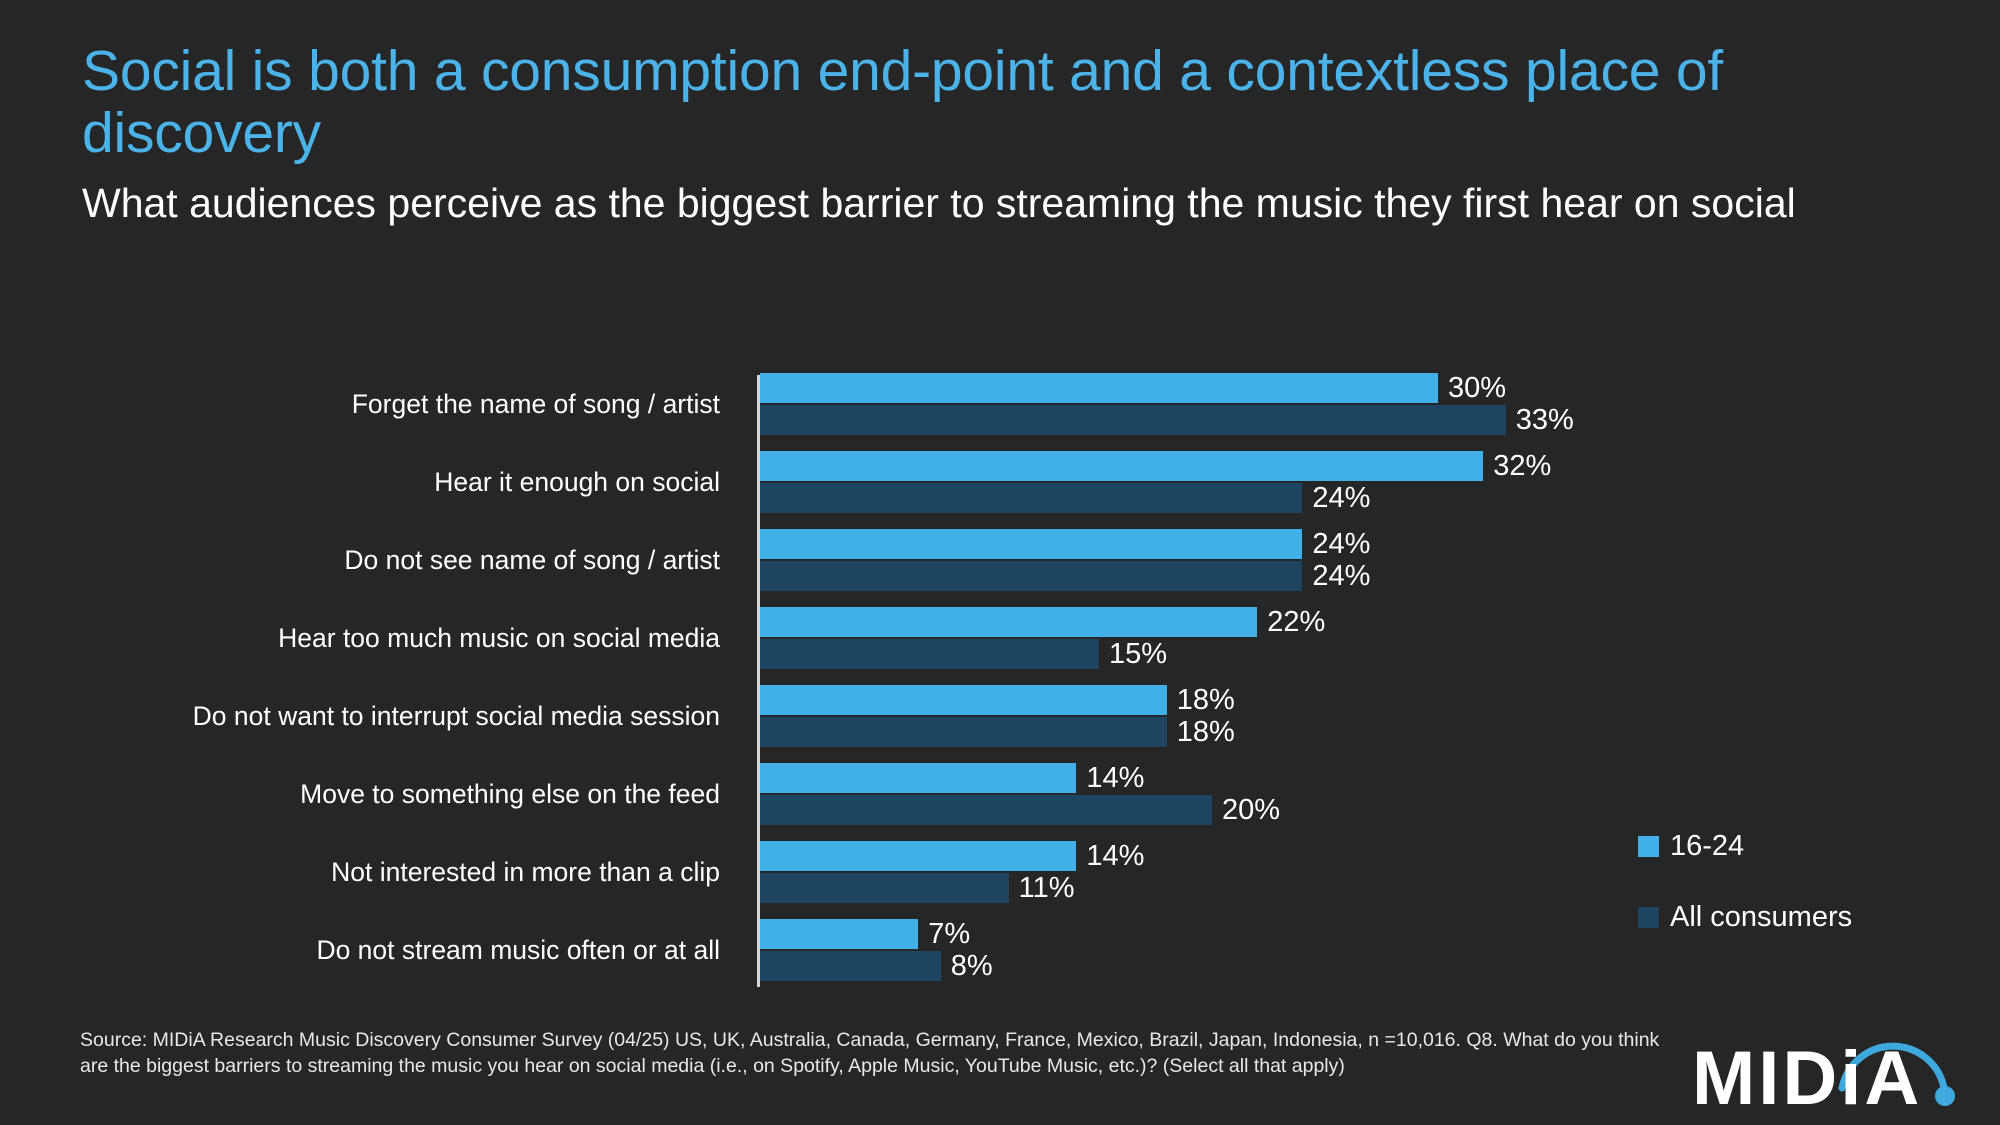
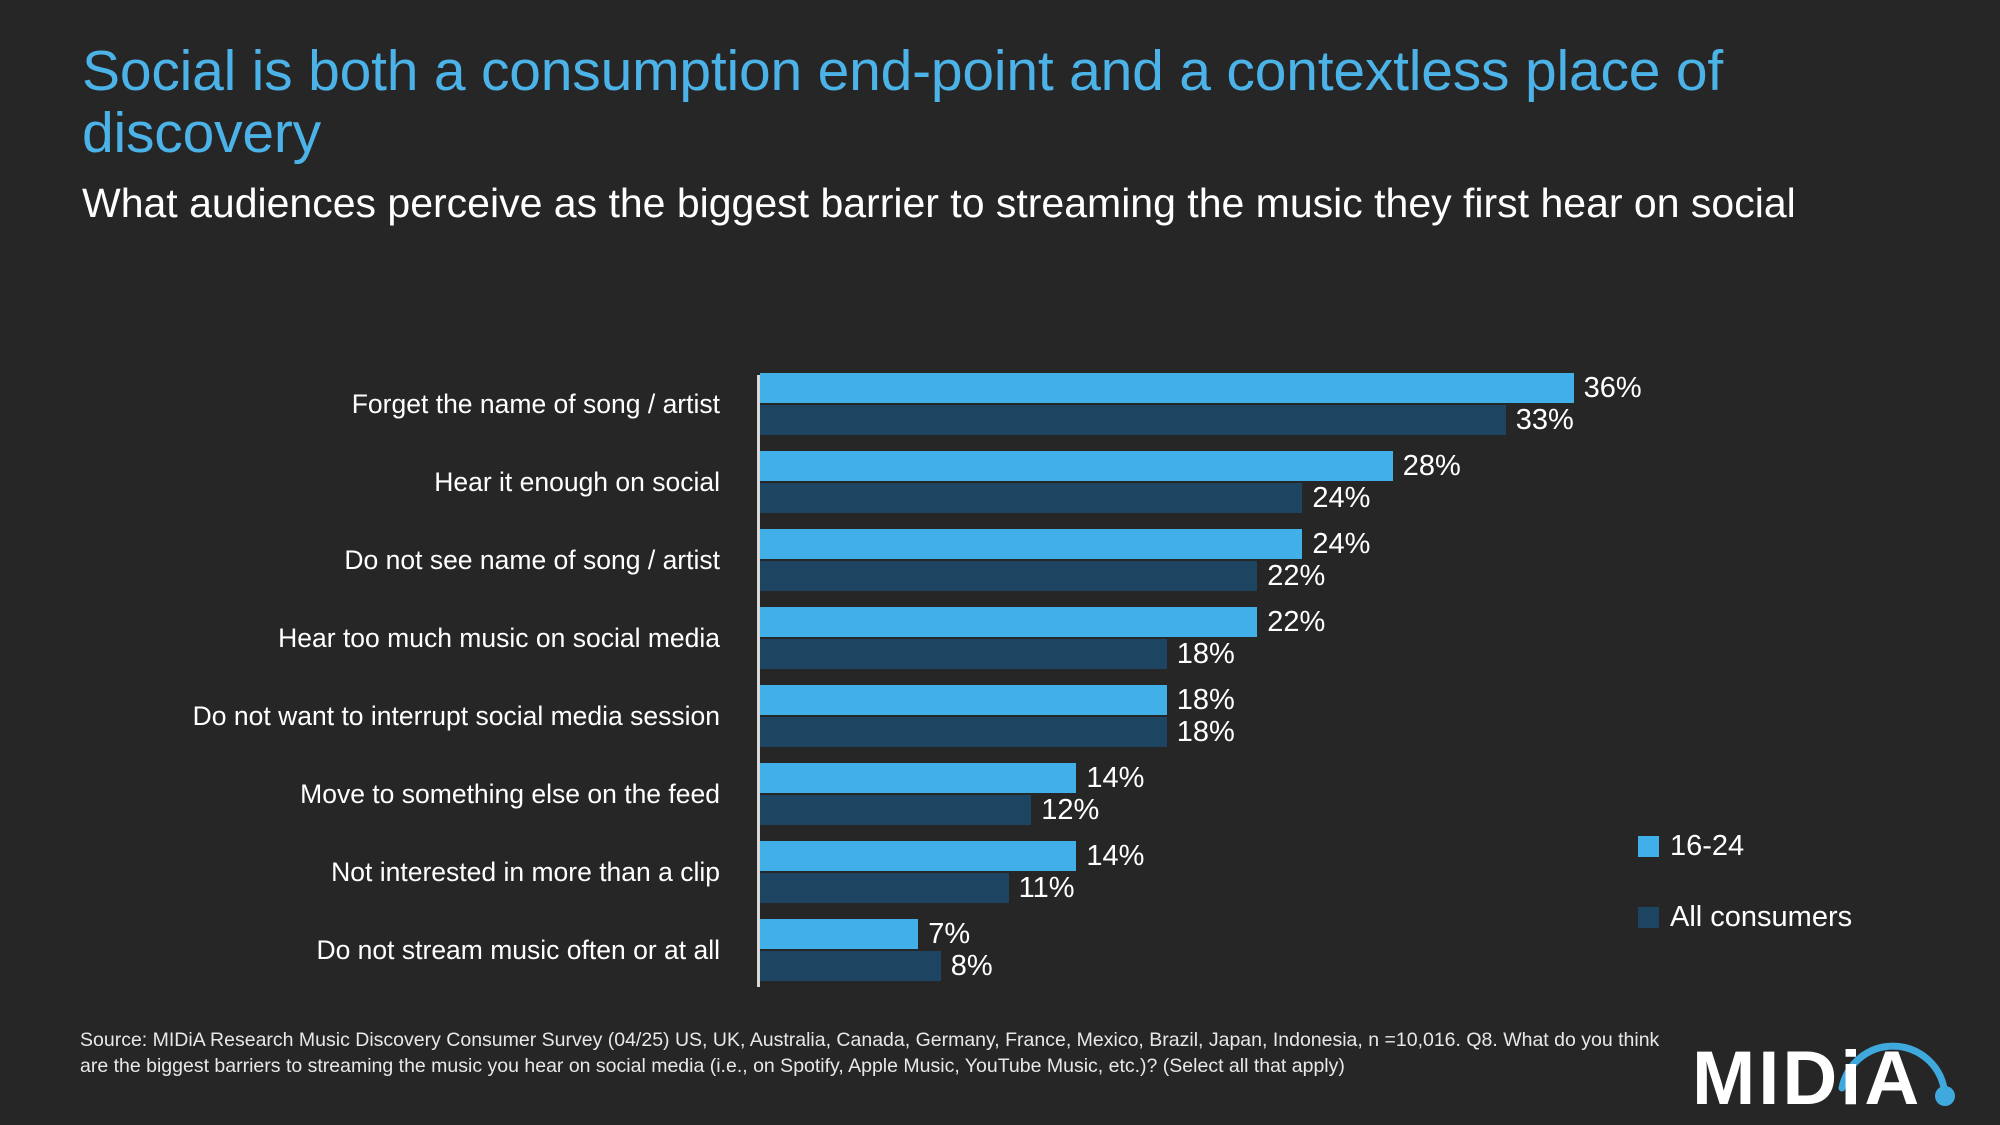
16-24/Forget the name of song / artist: 30% -> 36%
16-24/Hear it enough on social: 32% -> 28%
All consumers/Do not see name of song / artist: 24% -> 22%
All consumers/Hear too much music on social media: 15% -> 18%
All consumers/Move to something else on the feed: 20% -> 12%
